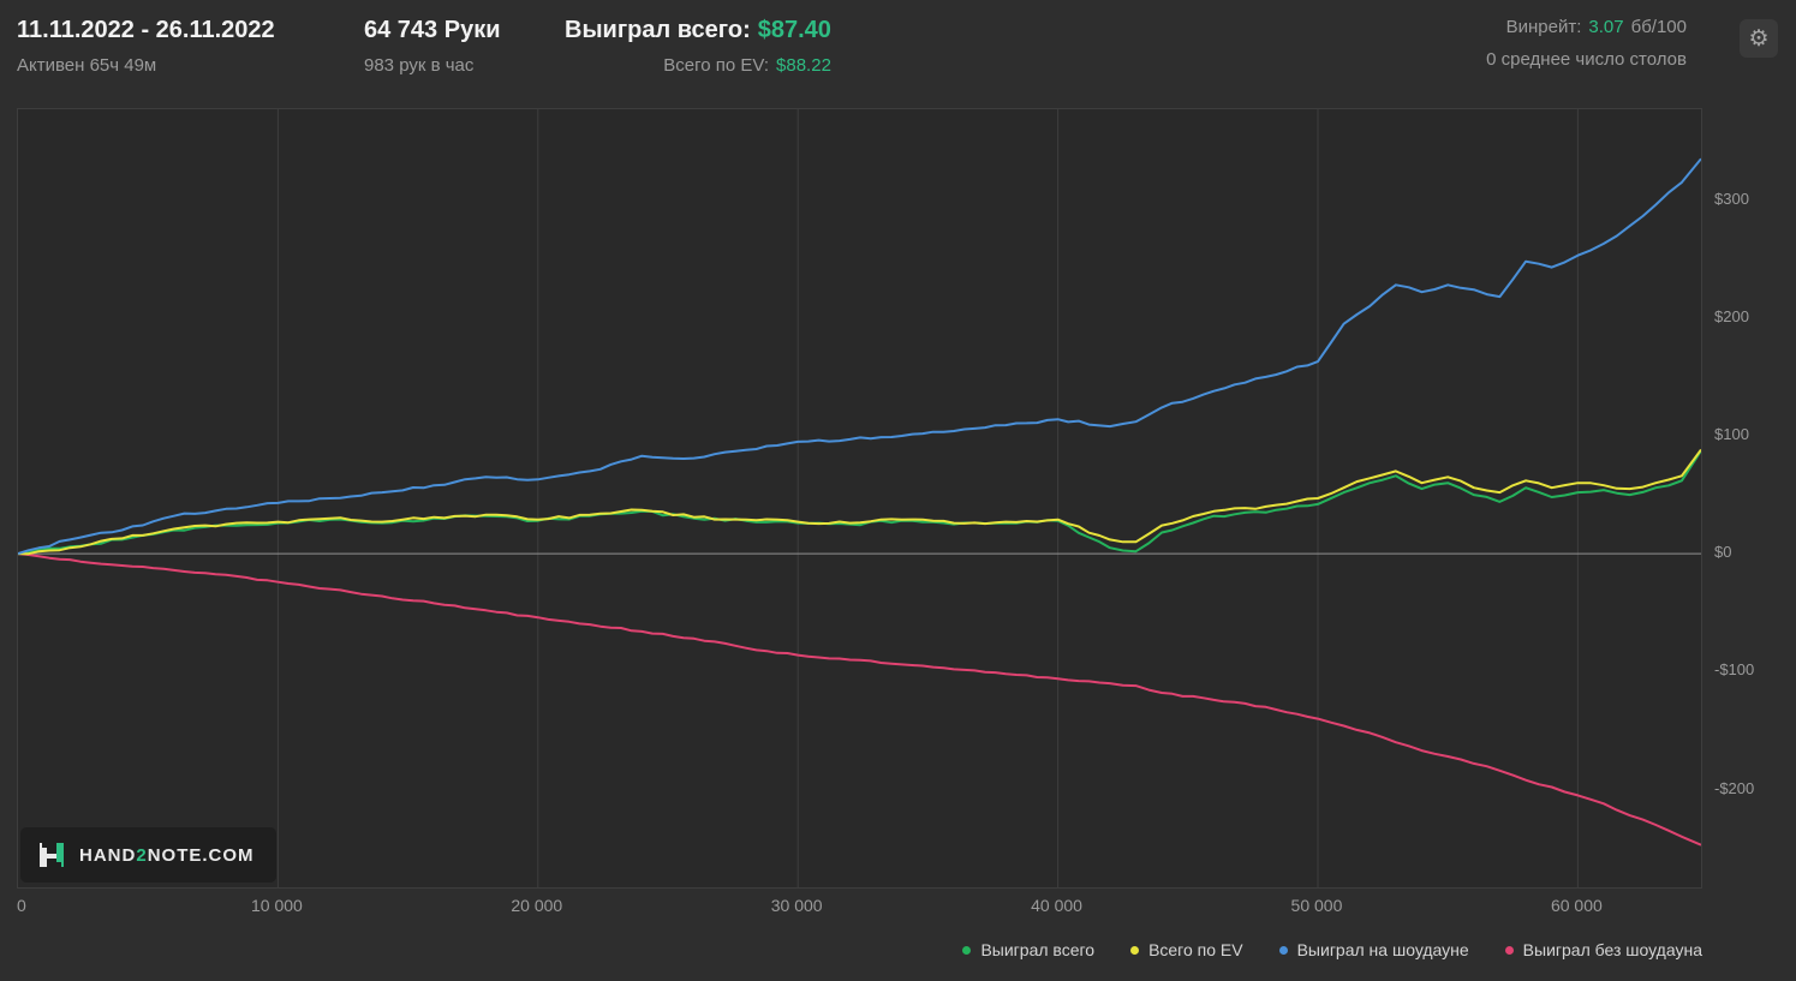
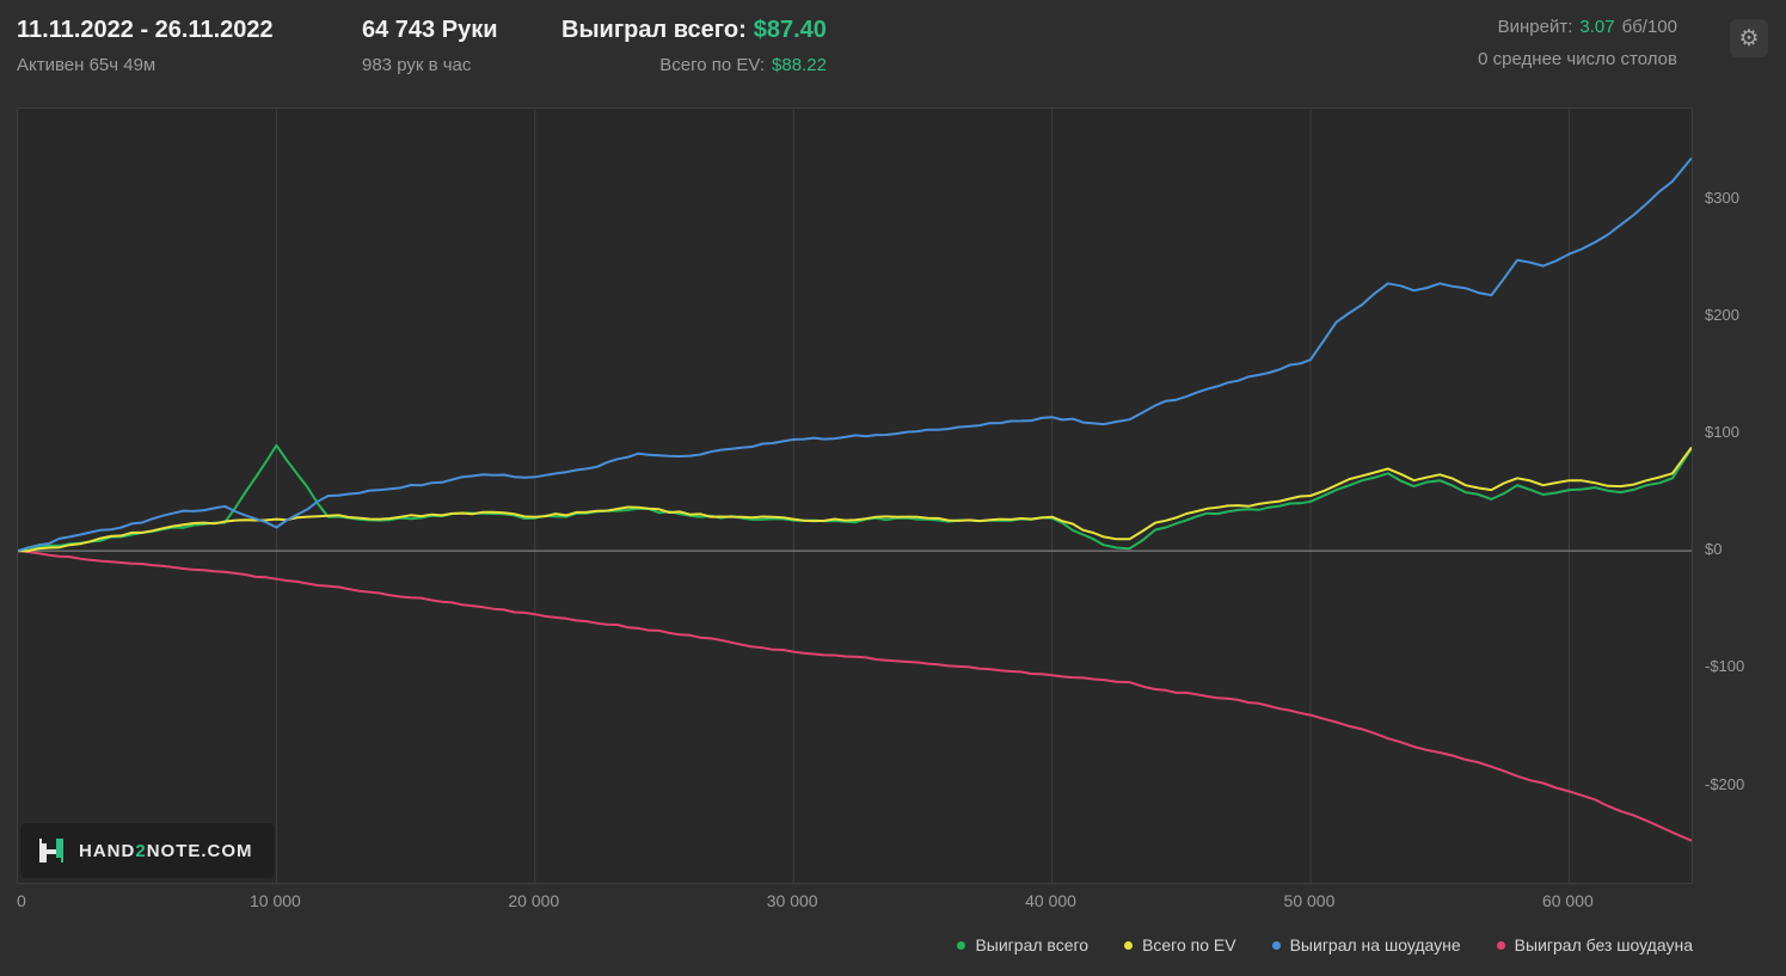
Выиграл всего/10000: $30 -> $90
Выиграл на шоудауне/10000: $40 -> $20
